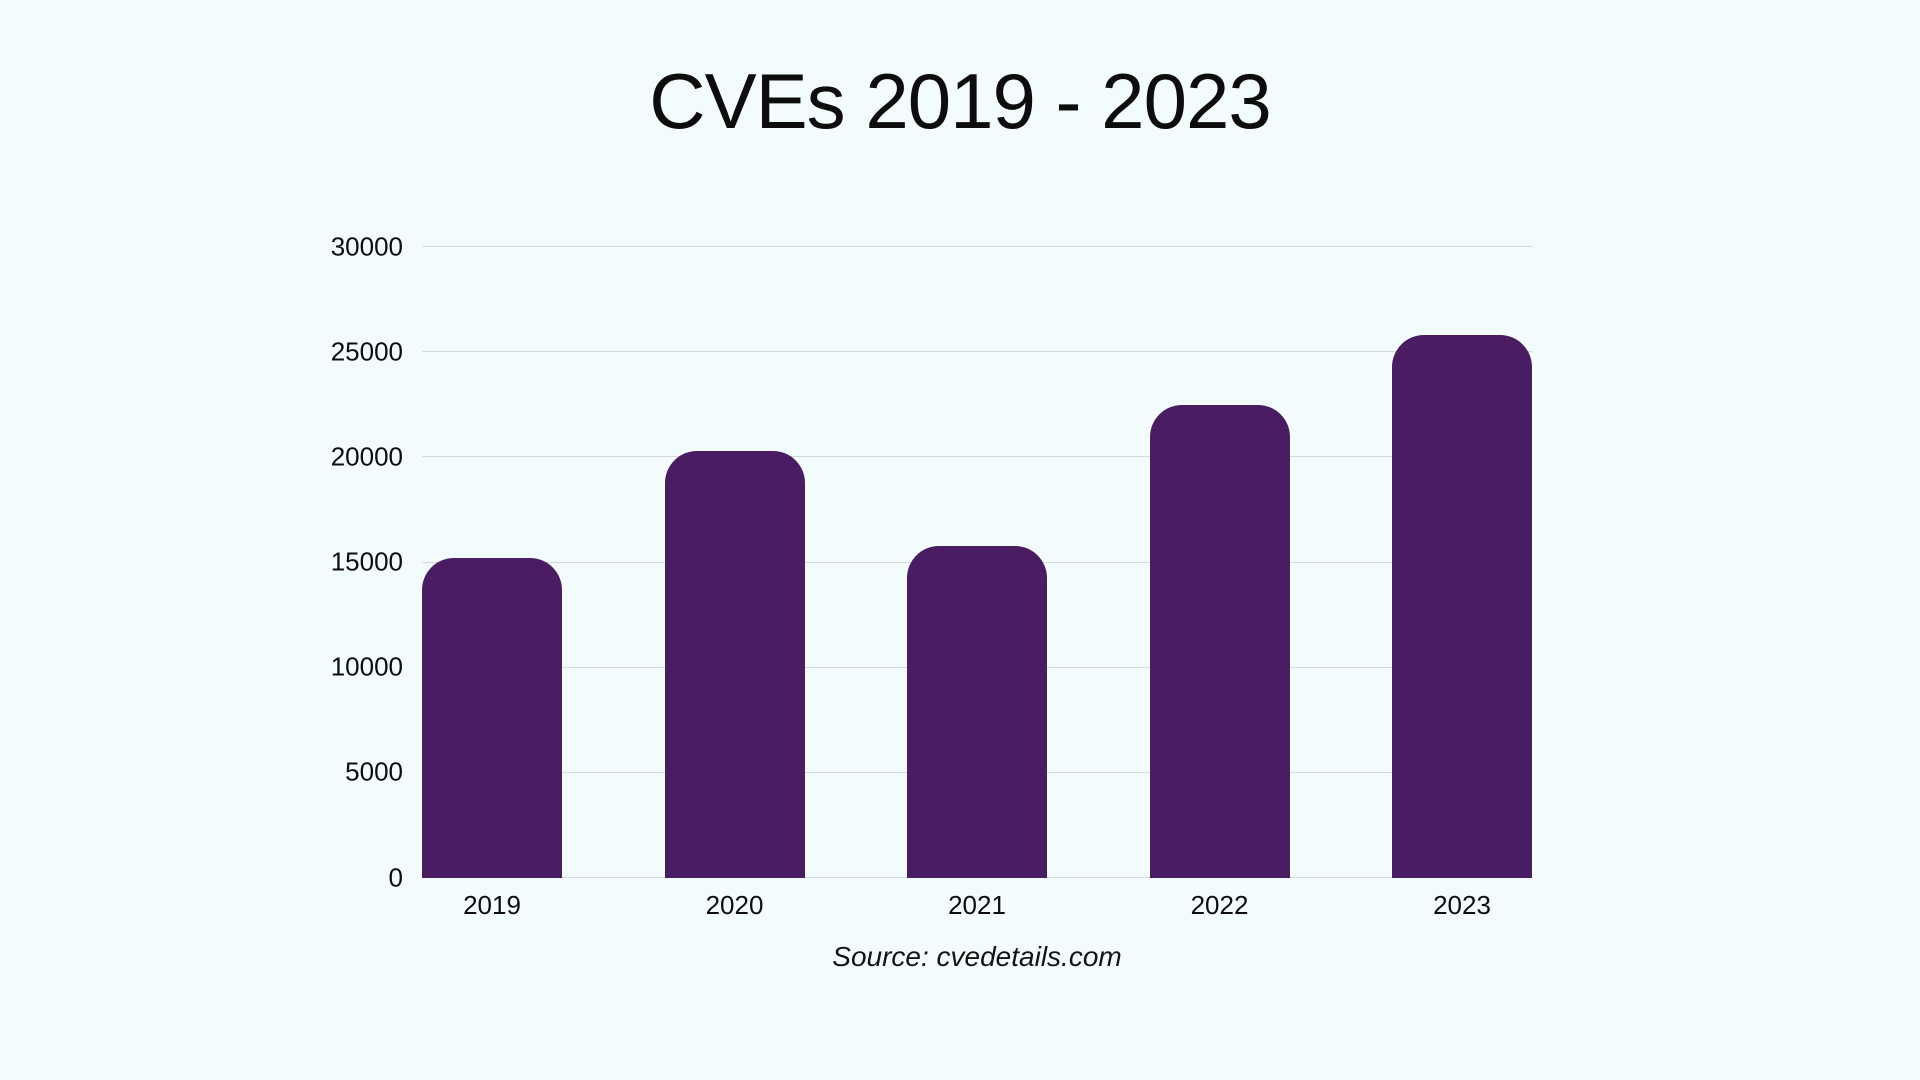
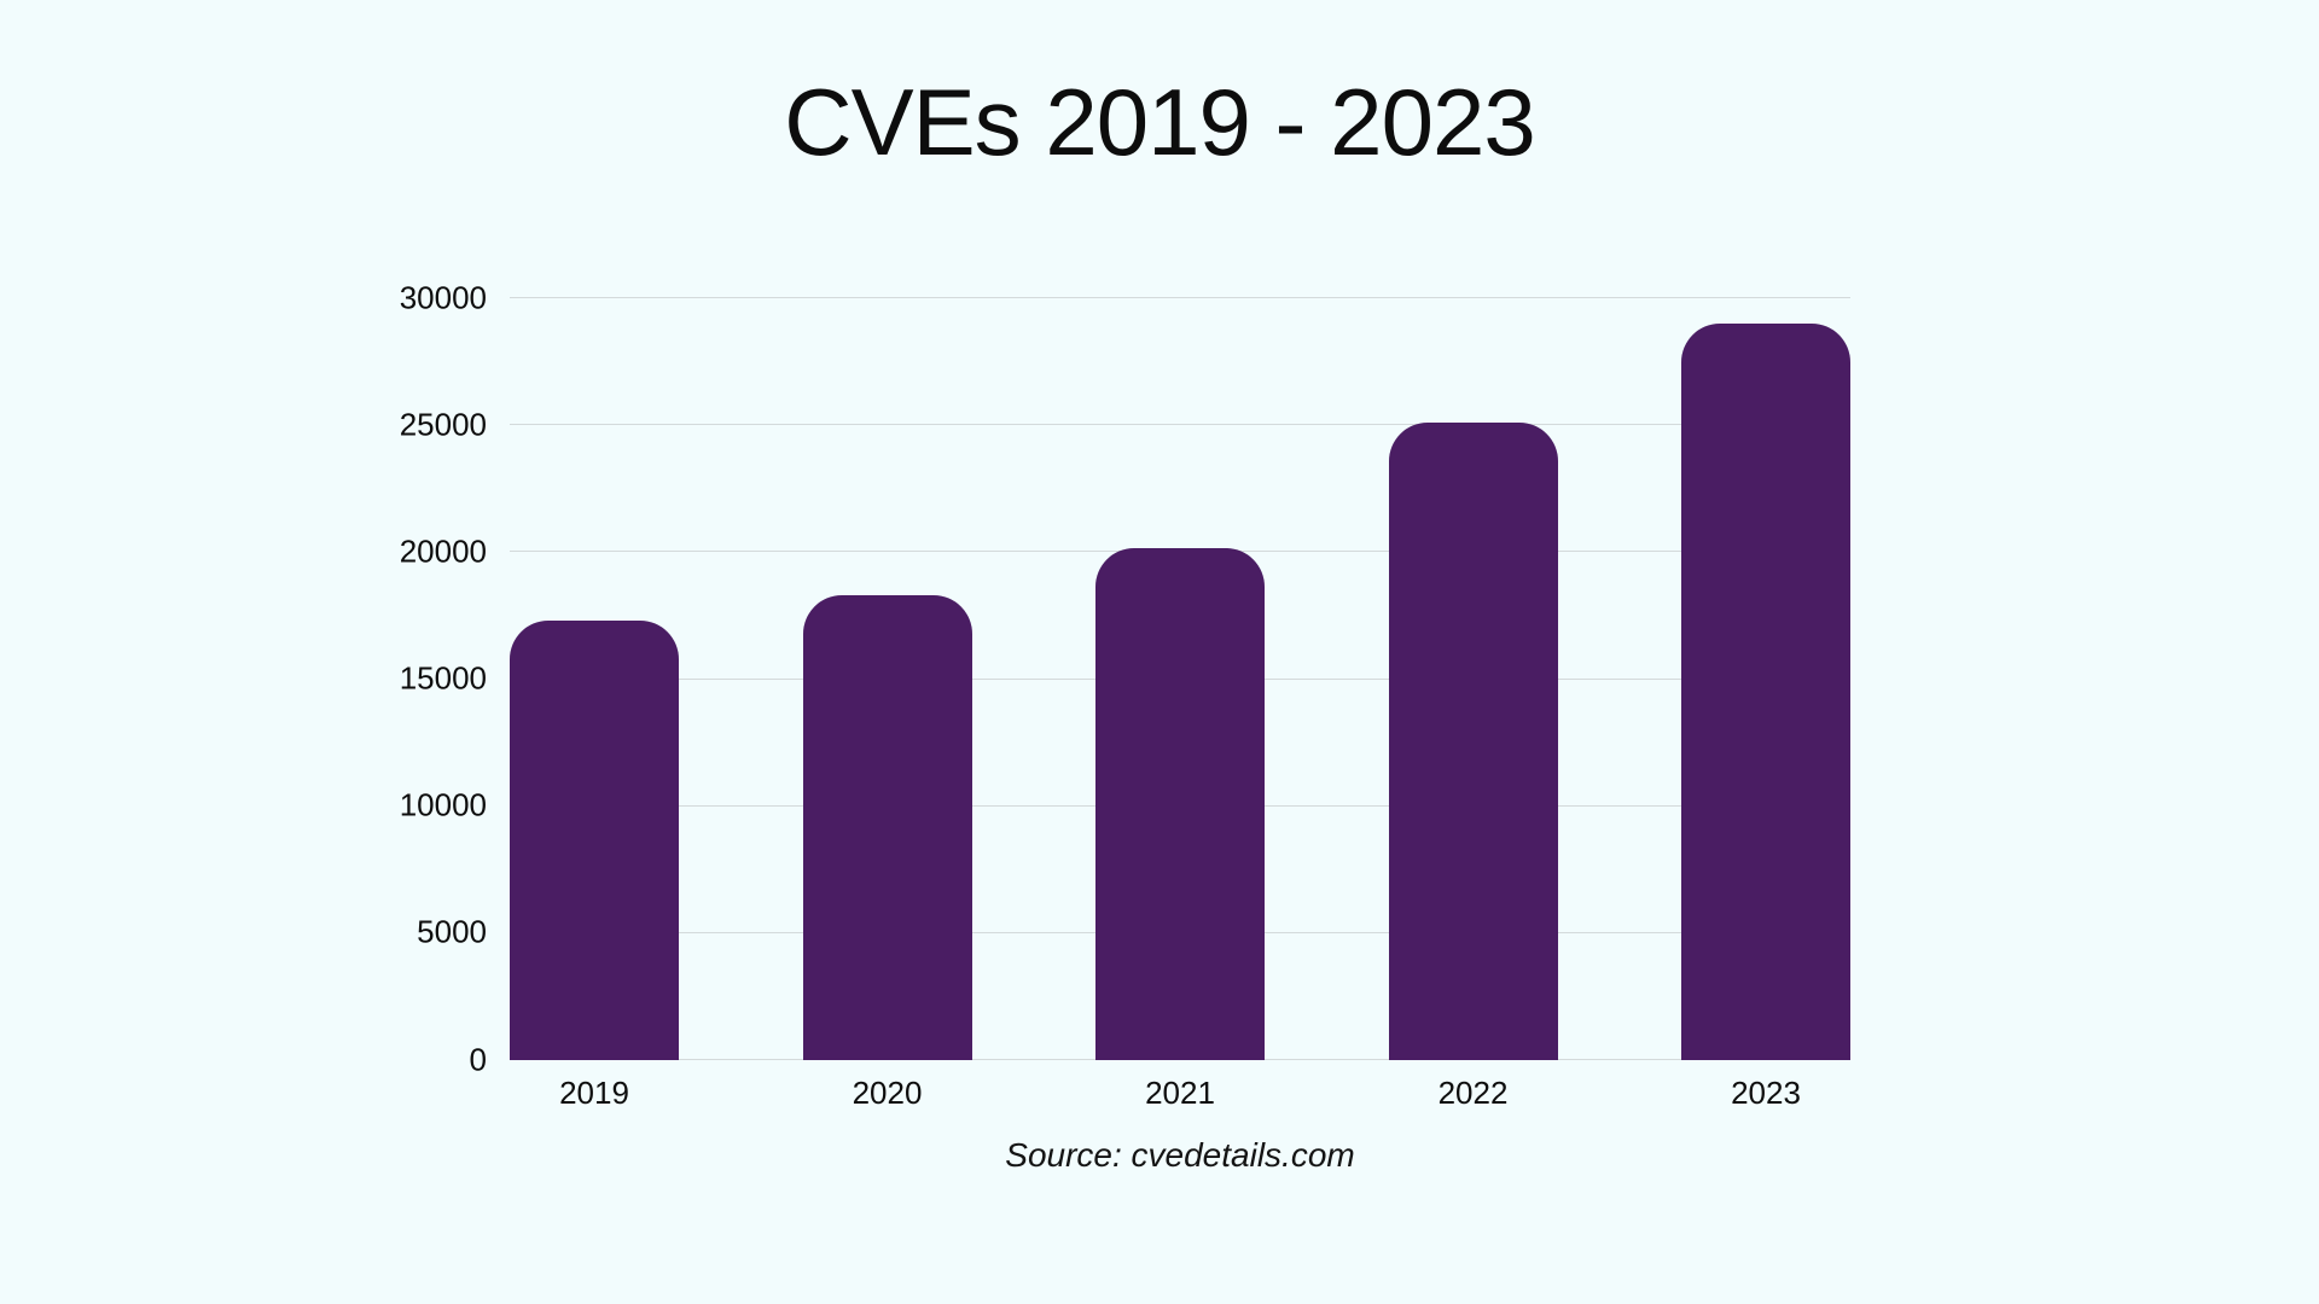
2019: 15200 -> 17300
2020: 20300 -> 18300
2021: 15800 -> 20200
2022: 22500 -> 25100
2023: 25800 -> 29000
